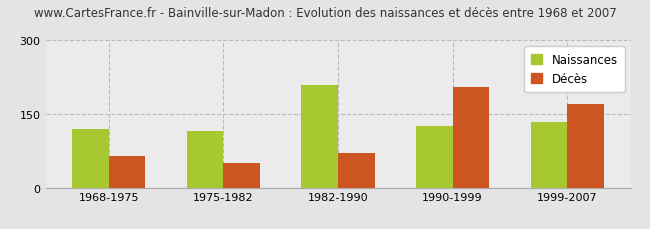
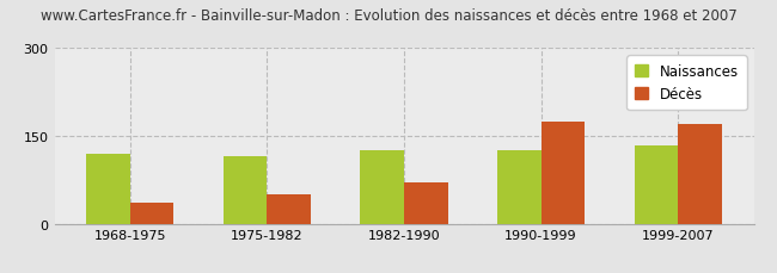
Décès/1968-1975: 65 -> 35
Naissances/1982-1990: 210 -> 125
Décès/1990-1999: 205 -> 175
